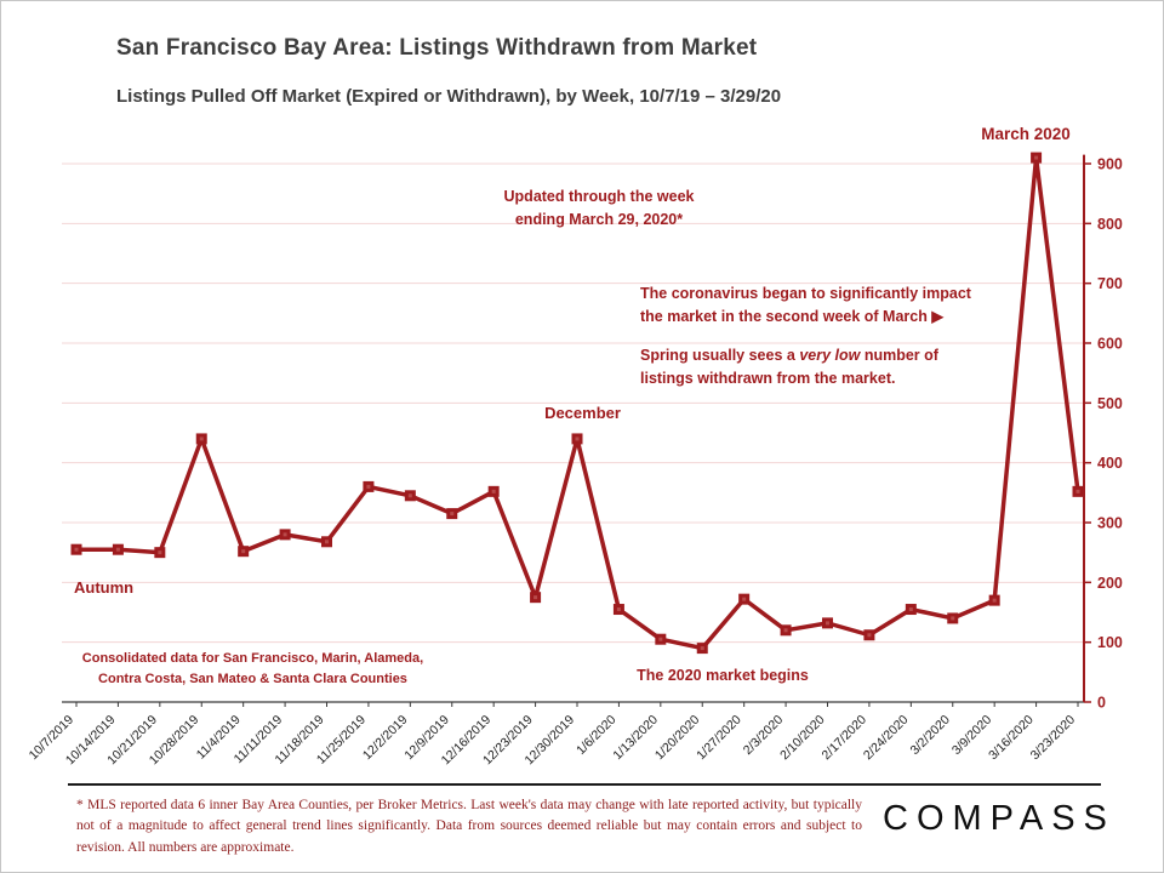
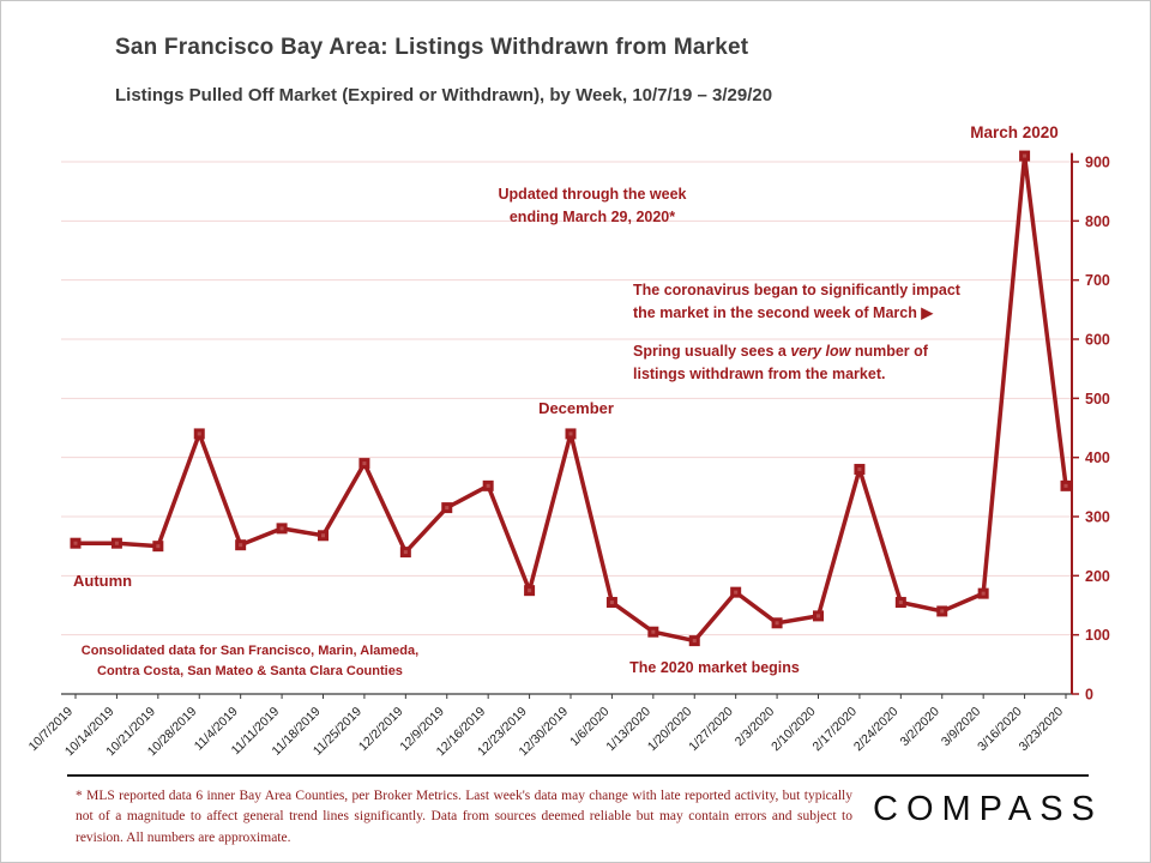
11/25/2019: 360 -> 390
12/2/2019: 340 -> 240
2/17/2020: 110 -> 380
